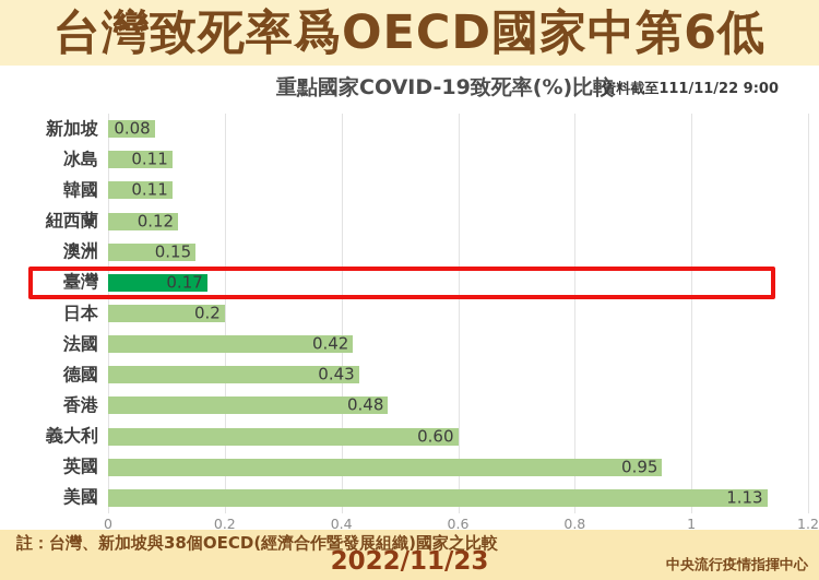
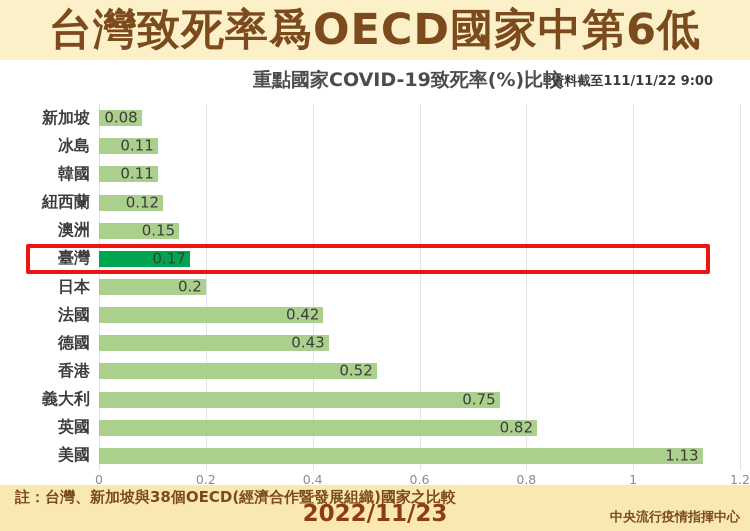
香港: 0.48 -> 0.52
義大利: 0.60 -> 0.75
英國: 0.95 -> 0.82
